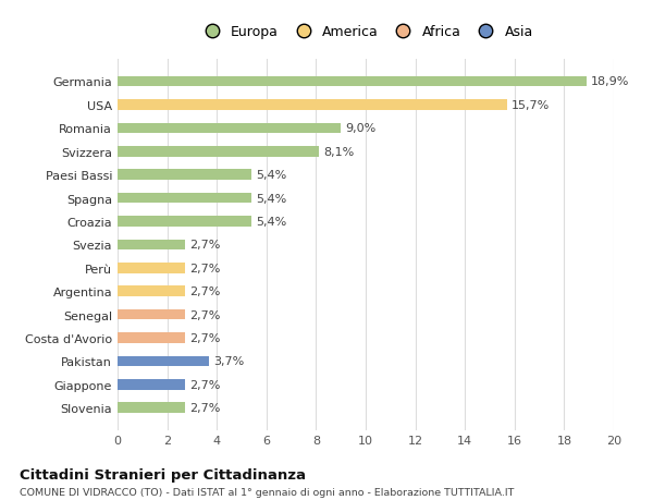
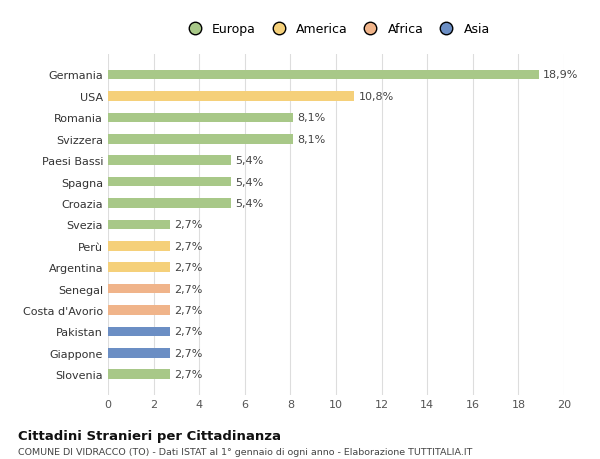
USA: 15,7% -> 10,8%
Romania: 9,0% -> 8,1%
Pakistan: 3,7% -> 2,7%
